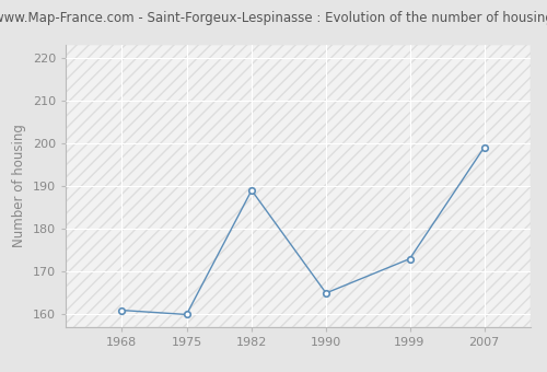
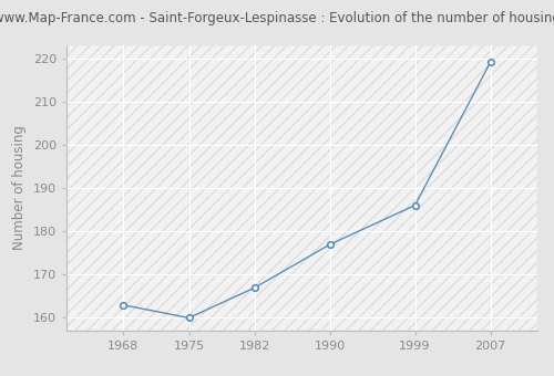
1968: 161 -> 163
1982: 189 -> 167
1990: 165 -> 177
1999: 173 -> 186
2007: 199 -> 219
